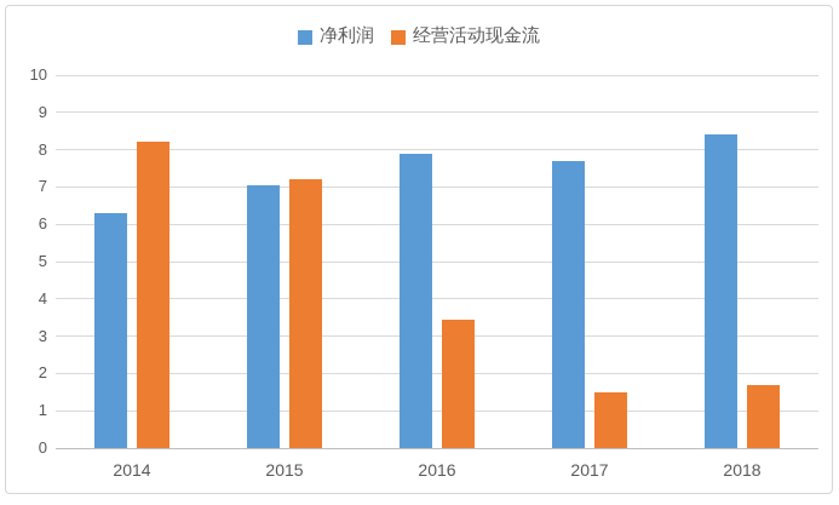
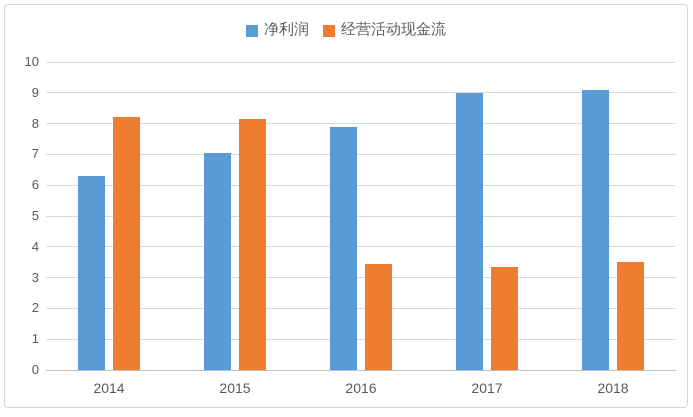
经营活动现金流/2015: 7.2 -> 8.2
净利润/2017: 7.7 -> 9.0
经营活动现金流/2017: 1.5 -> 3.4
净利润/2018: 8.4 -> 9.1
经营活动现金流/2018: 1.7 -> 3.5
